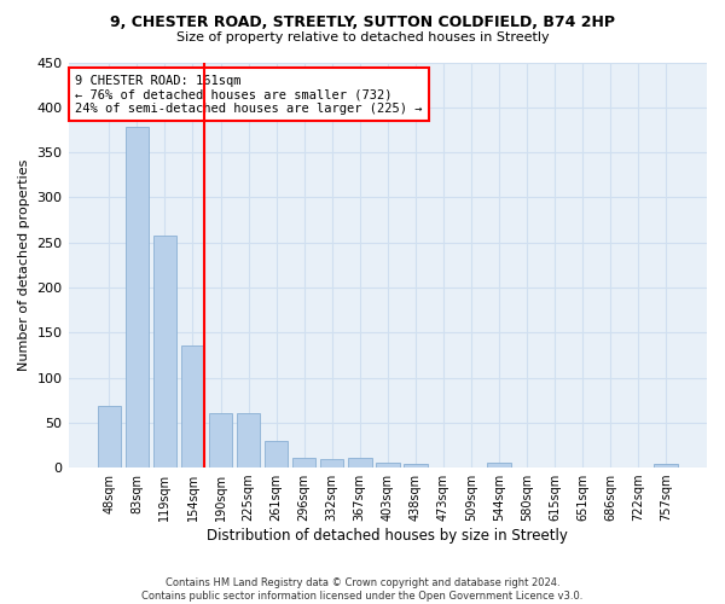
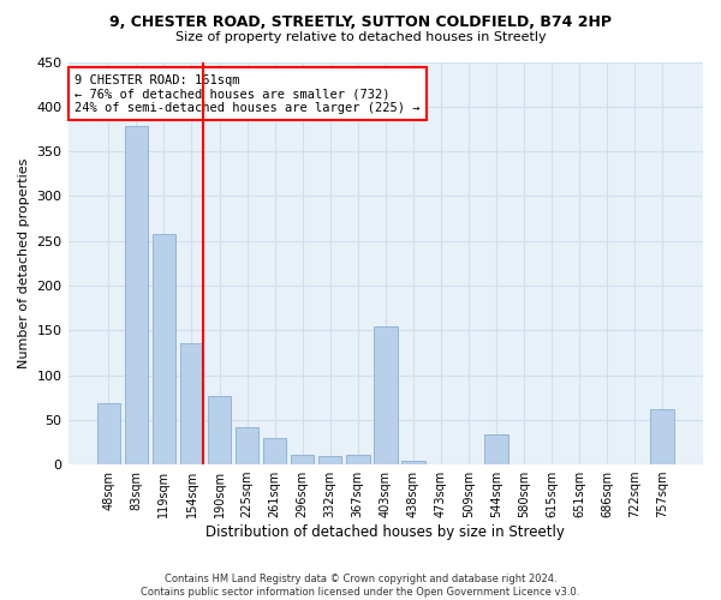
190sqm: 60 -> 76
225sqm: 60 -> 42
403sqm: 5 -> 154
544sqm: 5 -> 34
757sqm: 4 -> 62
